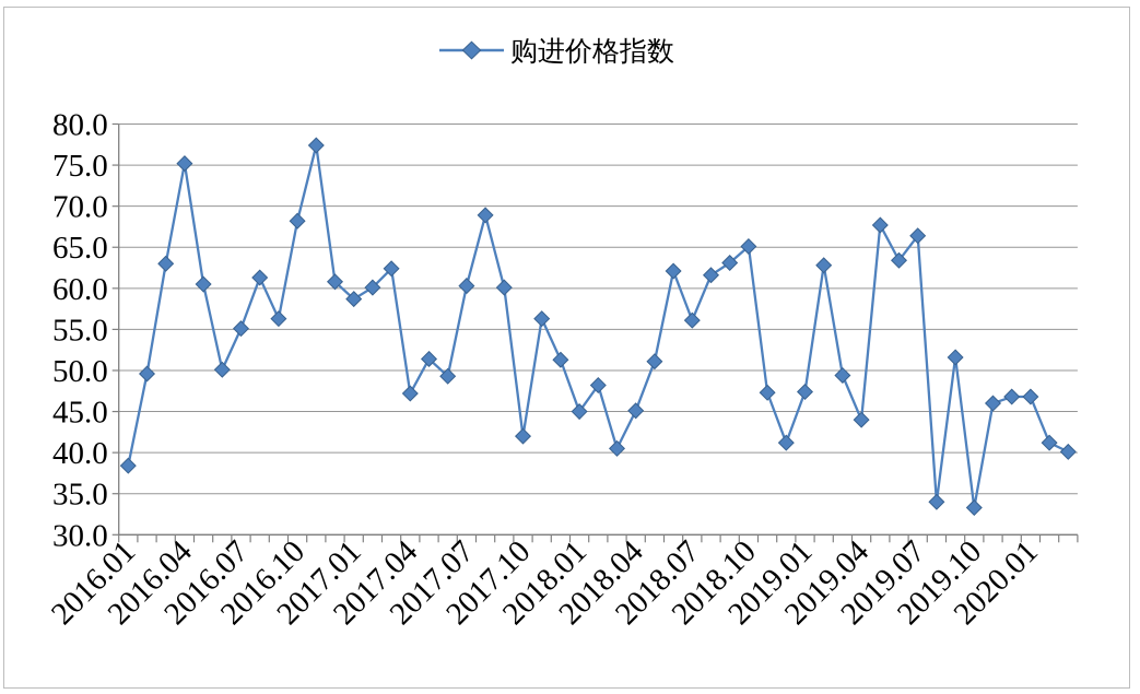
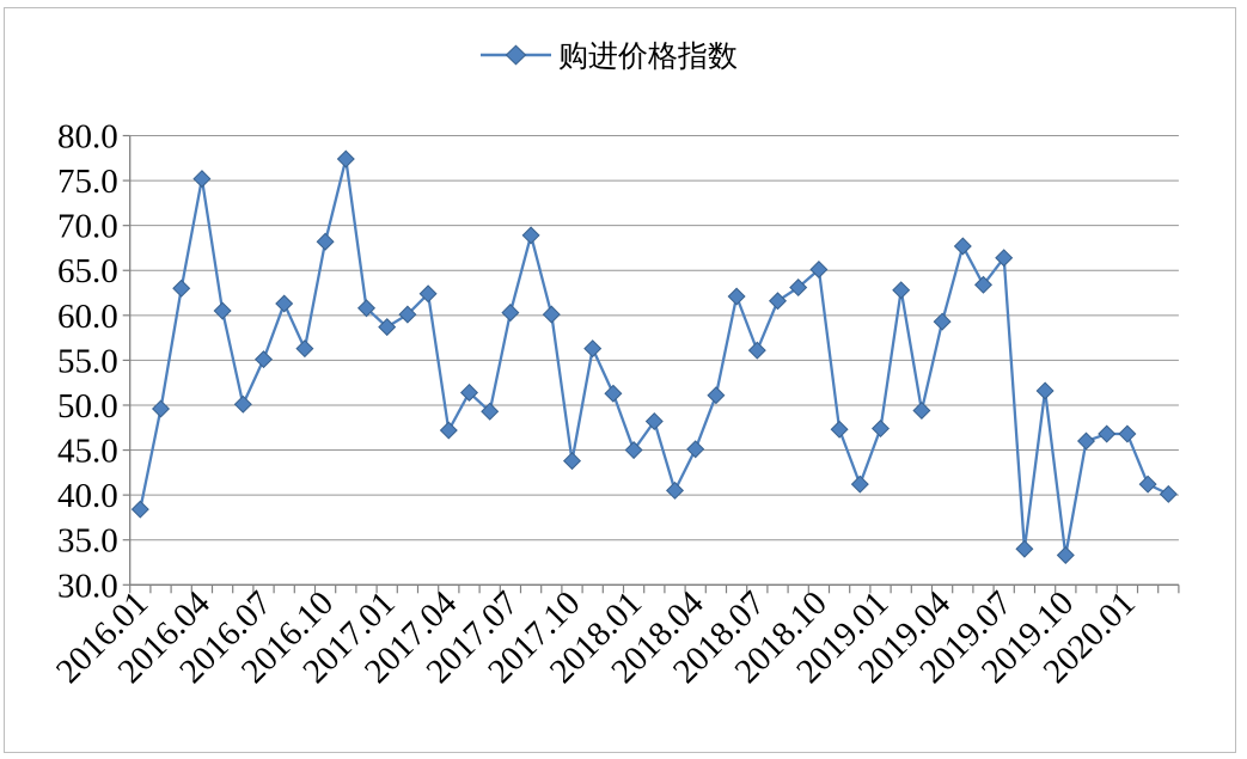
2017.10: 42 -> 44
2019.04: 44 -> 59
